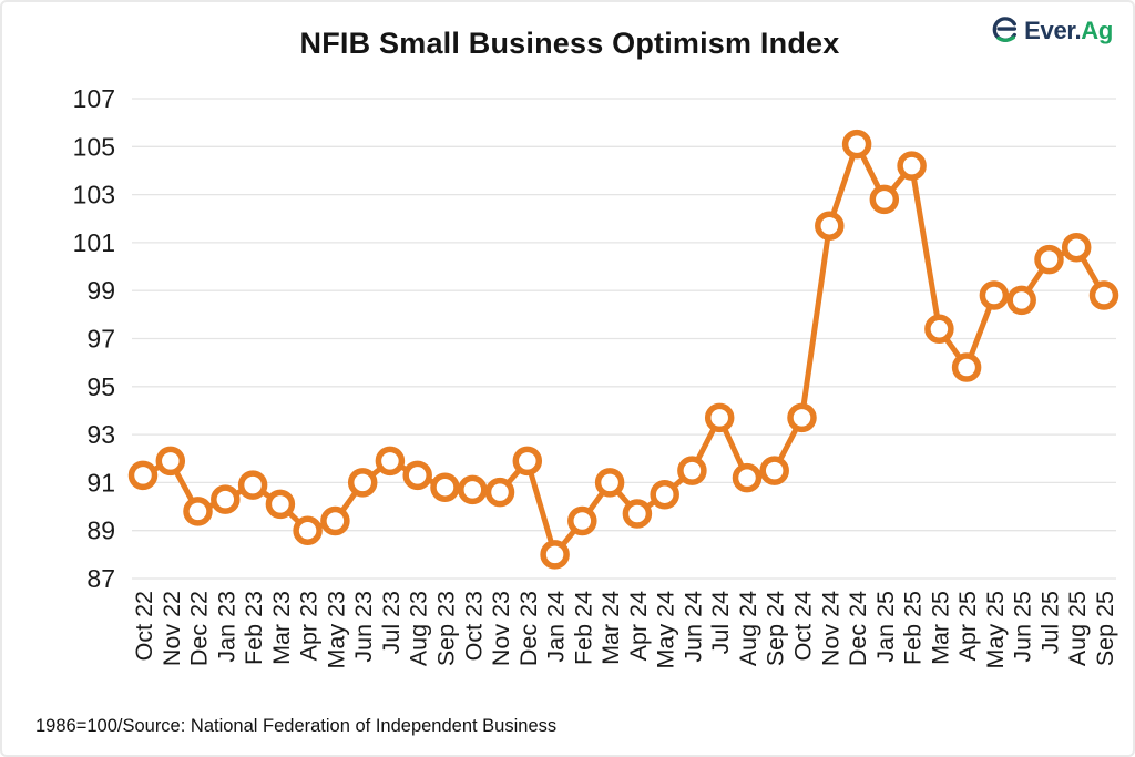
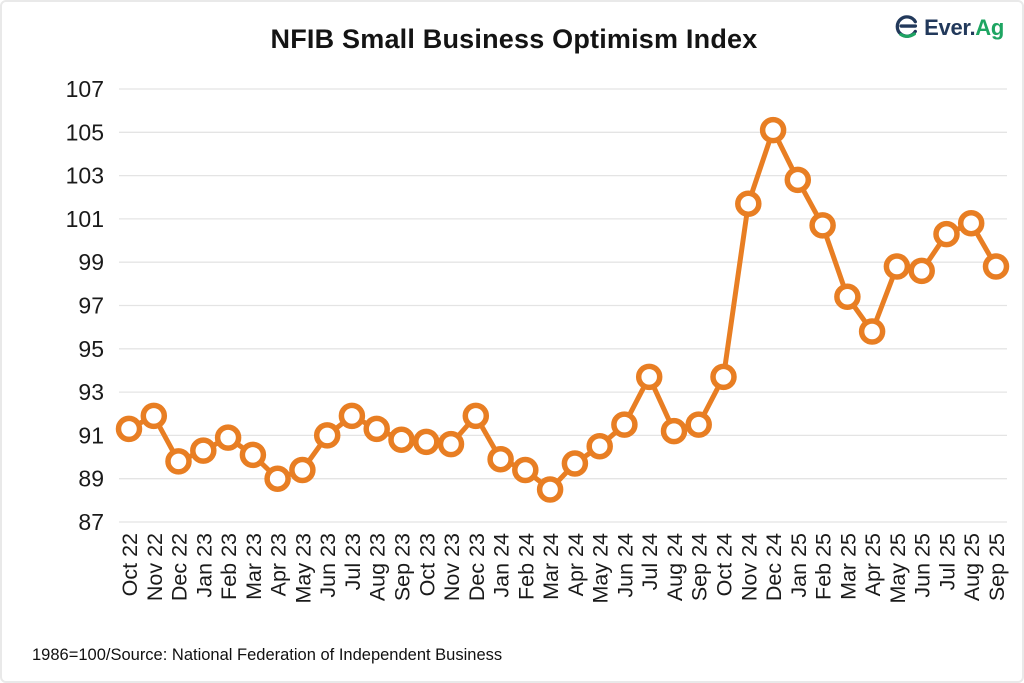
Jan 24: 88.0 -> 89.9
Mar 24: 91.0 -> 88.5
Feb 25: 104.2 -> 100.7
